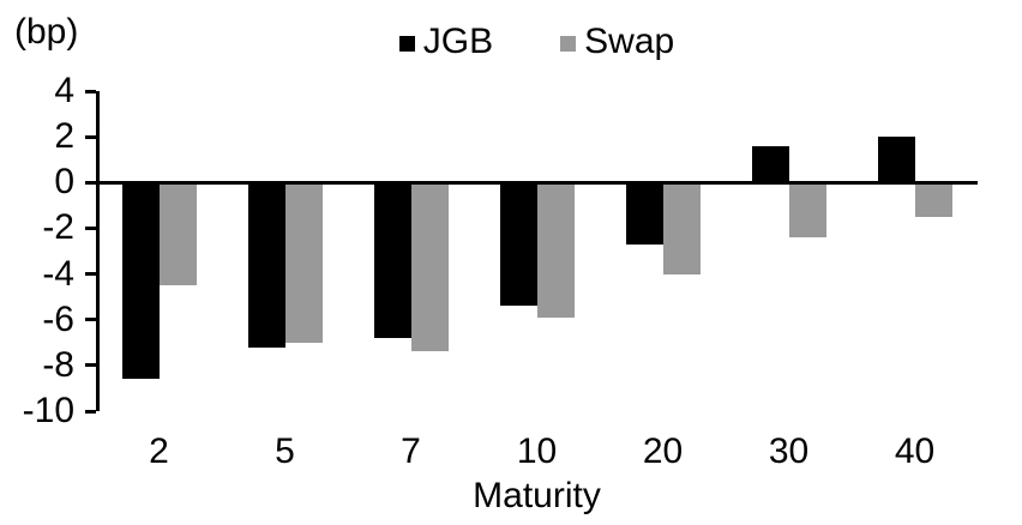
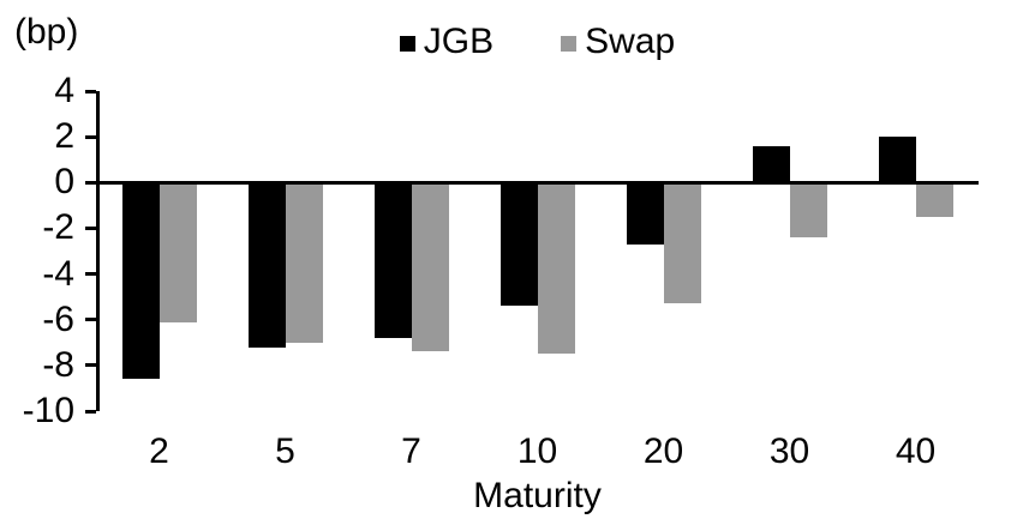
Swap/2: -4.5 -> -6.1
Swap/10: -5.9 -> -7.5
Swap/20: -4.0 -> -5.3
